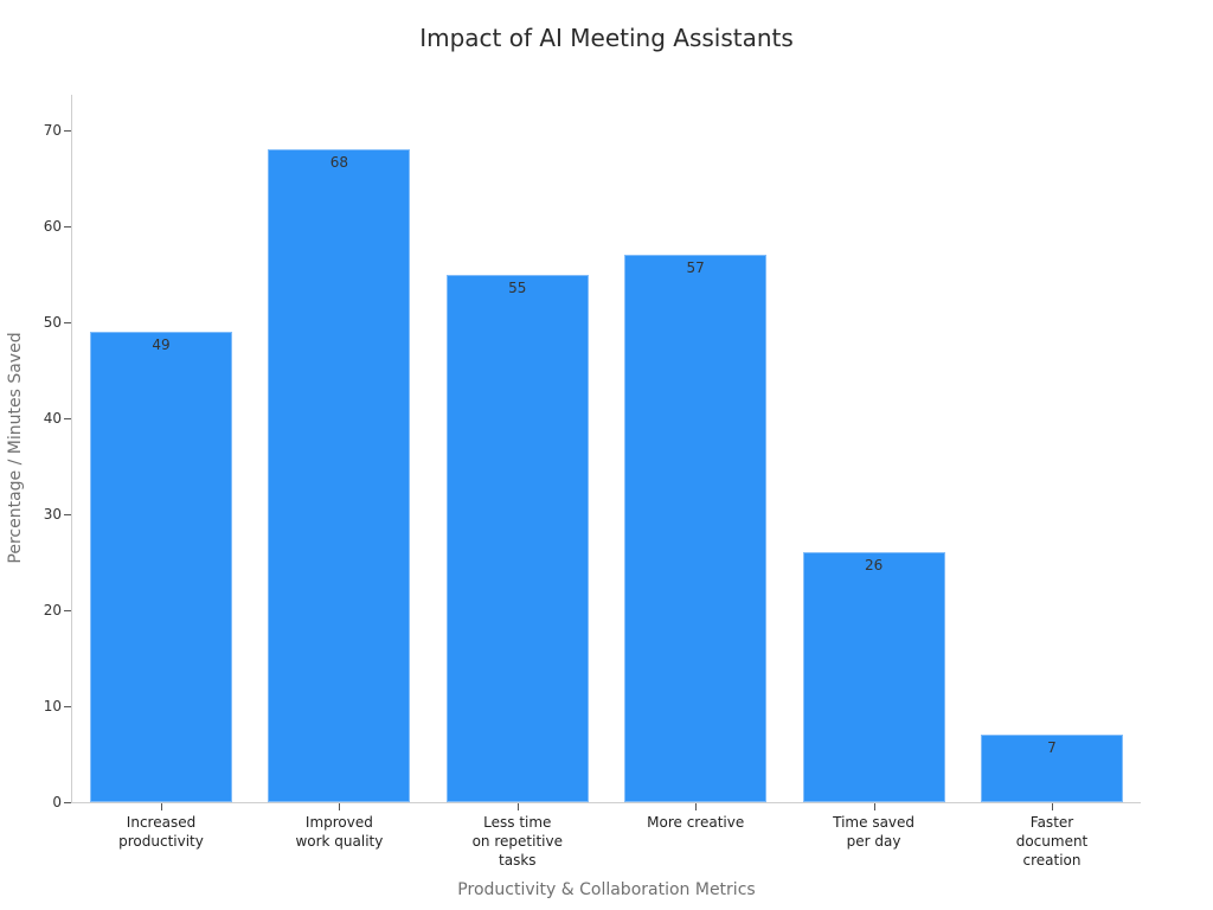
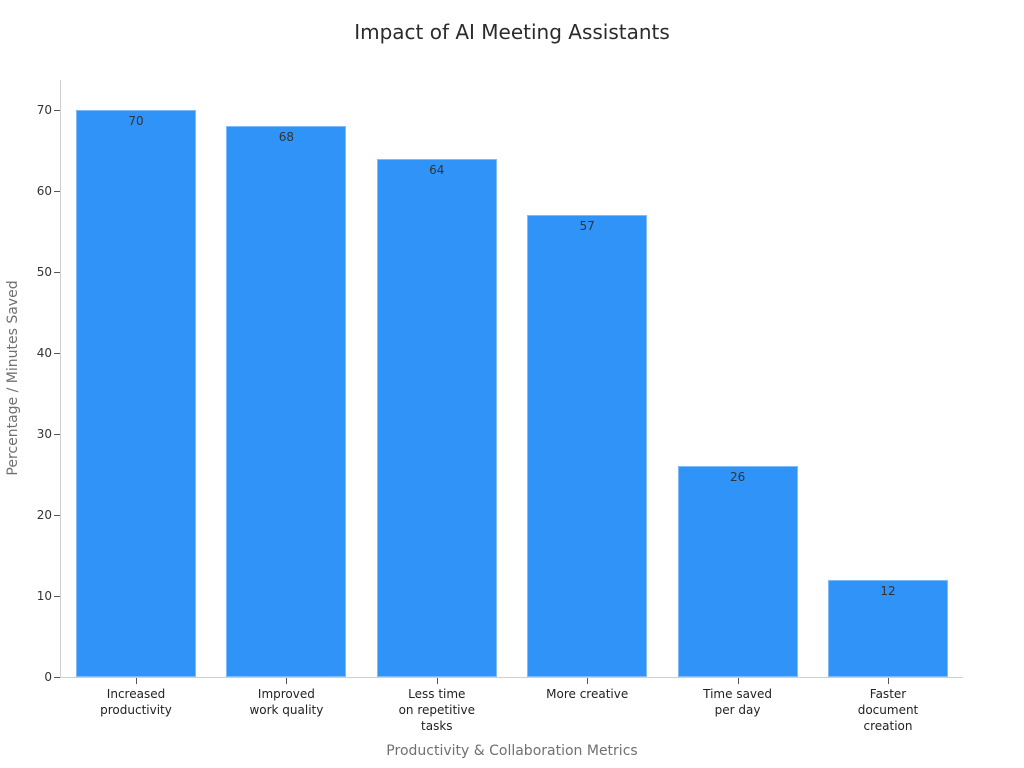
Increased productivity: 49 -> 70
Less time on repetitive tasks: 55 -> 64
Faster document creation: 7 -> 12
